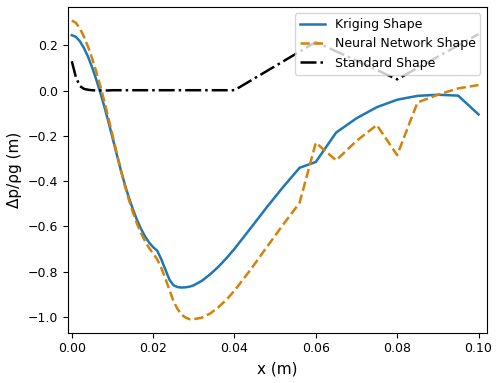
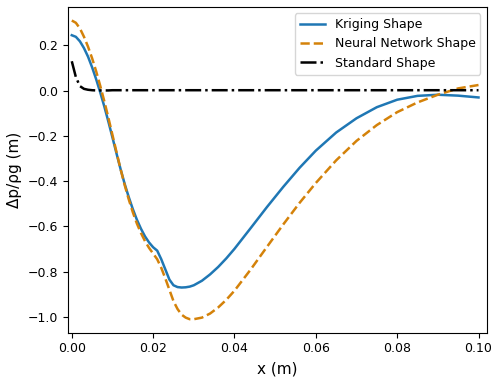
Kriging Shape/0.06: -0.315 -> -0.265
Neural Network Shape/0.06: -0.230 -> -0.408
Standard Shape/0.06: 0.215 -> 0.002
Neural Network Shape/0.08: -0.285 -> -0.095
Standard Shape/0.08: 0.050 -> 0.002
Kriging Shape/0.10: -0.105 -> -0.030
Standard Shape/0.10: 0.250 -> 0.002
